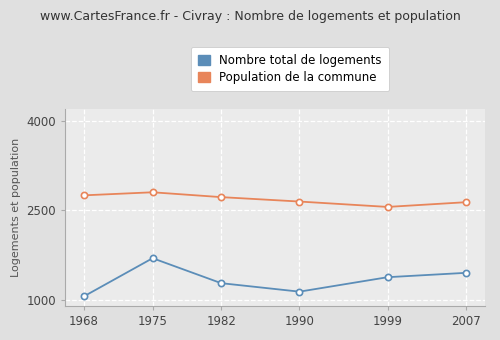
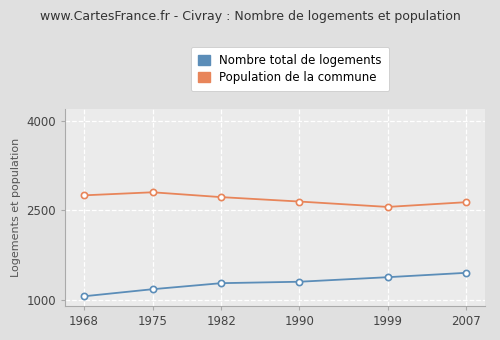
Nombre total de logements/1975: 1700 -> 1180
Nombre total de logements/1990: 1140 -> 1310
